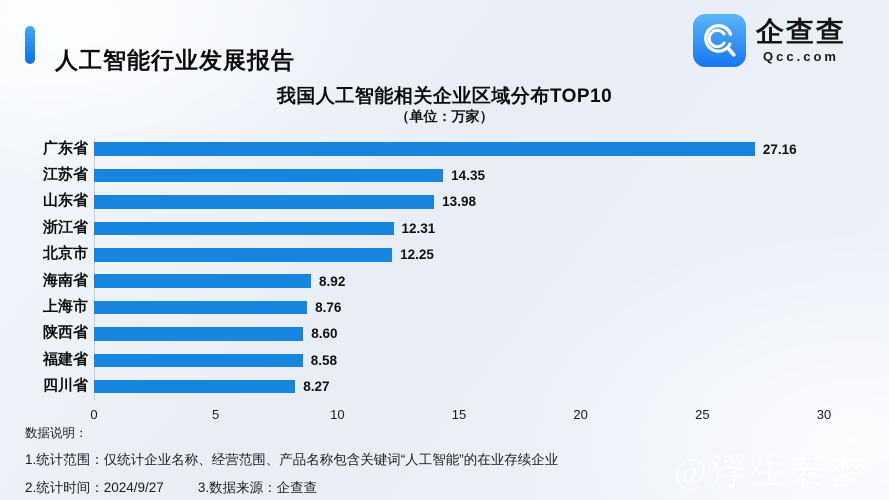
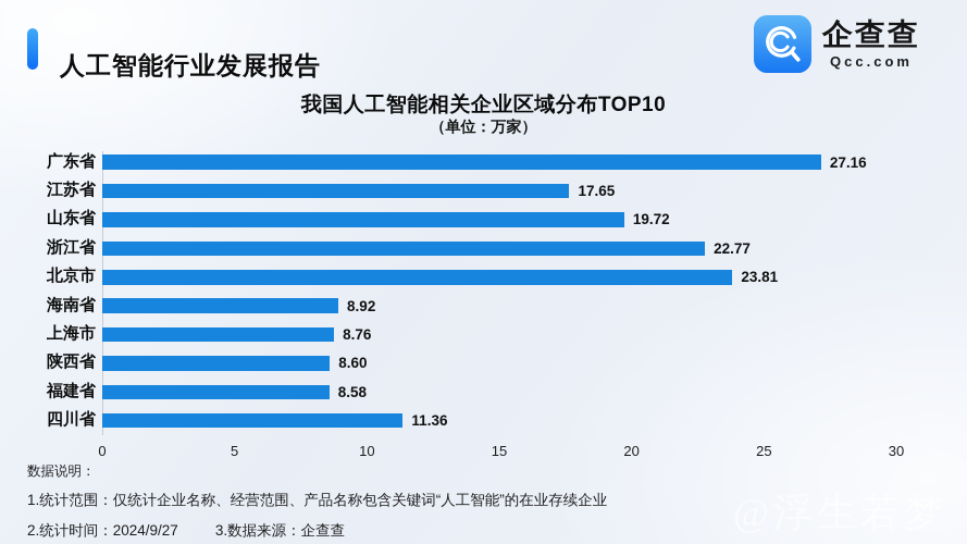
江苏省: 14.35 -> 17.65
山东省: 13.98 -> 19.72
浙江省: 12.31 -> 22.77
北京市: 12.25 -> 23.81
四川省: 8.27 -> 11.36
